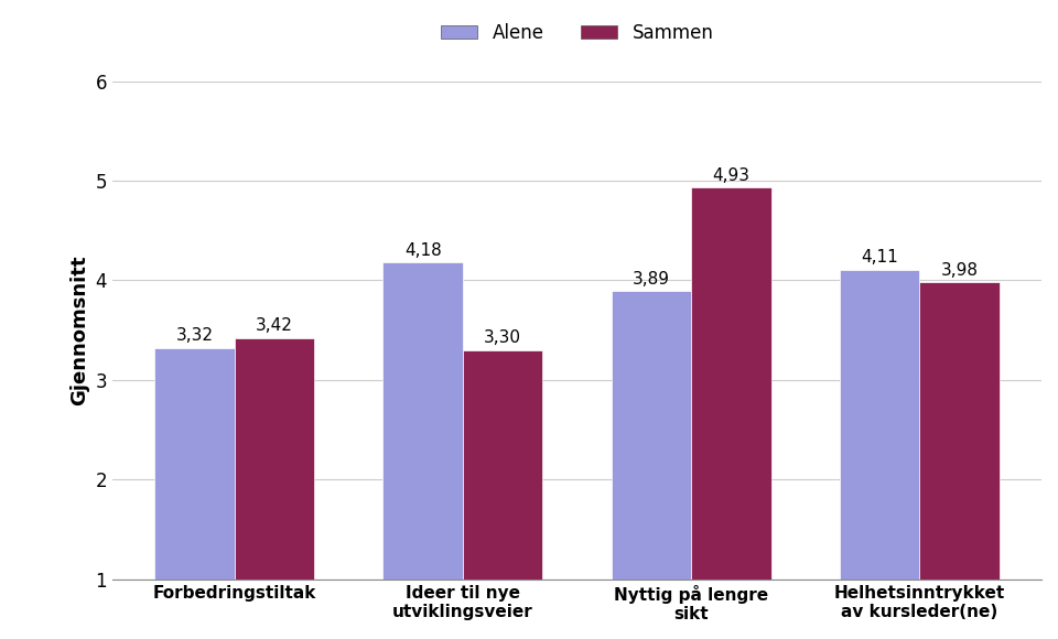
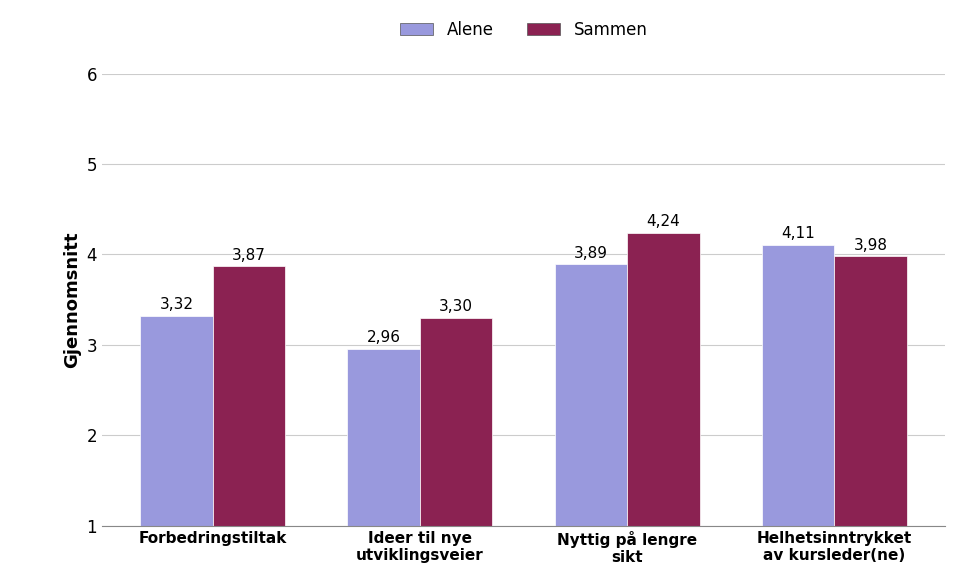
Sammen/Forbedringstiltak: 3,42 -> 3,87
Alene/Ideer til nye utviklingsveier: 4,18 -> 2,96
Sammen/Nyttig på lengre sikt: 4,93 -> 4,24
